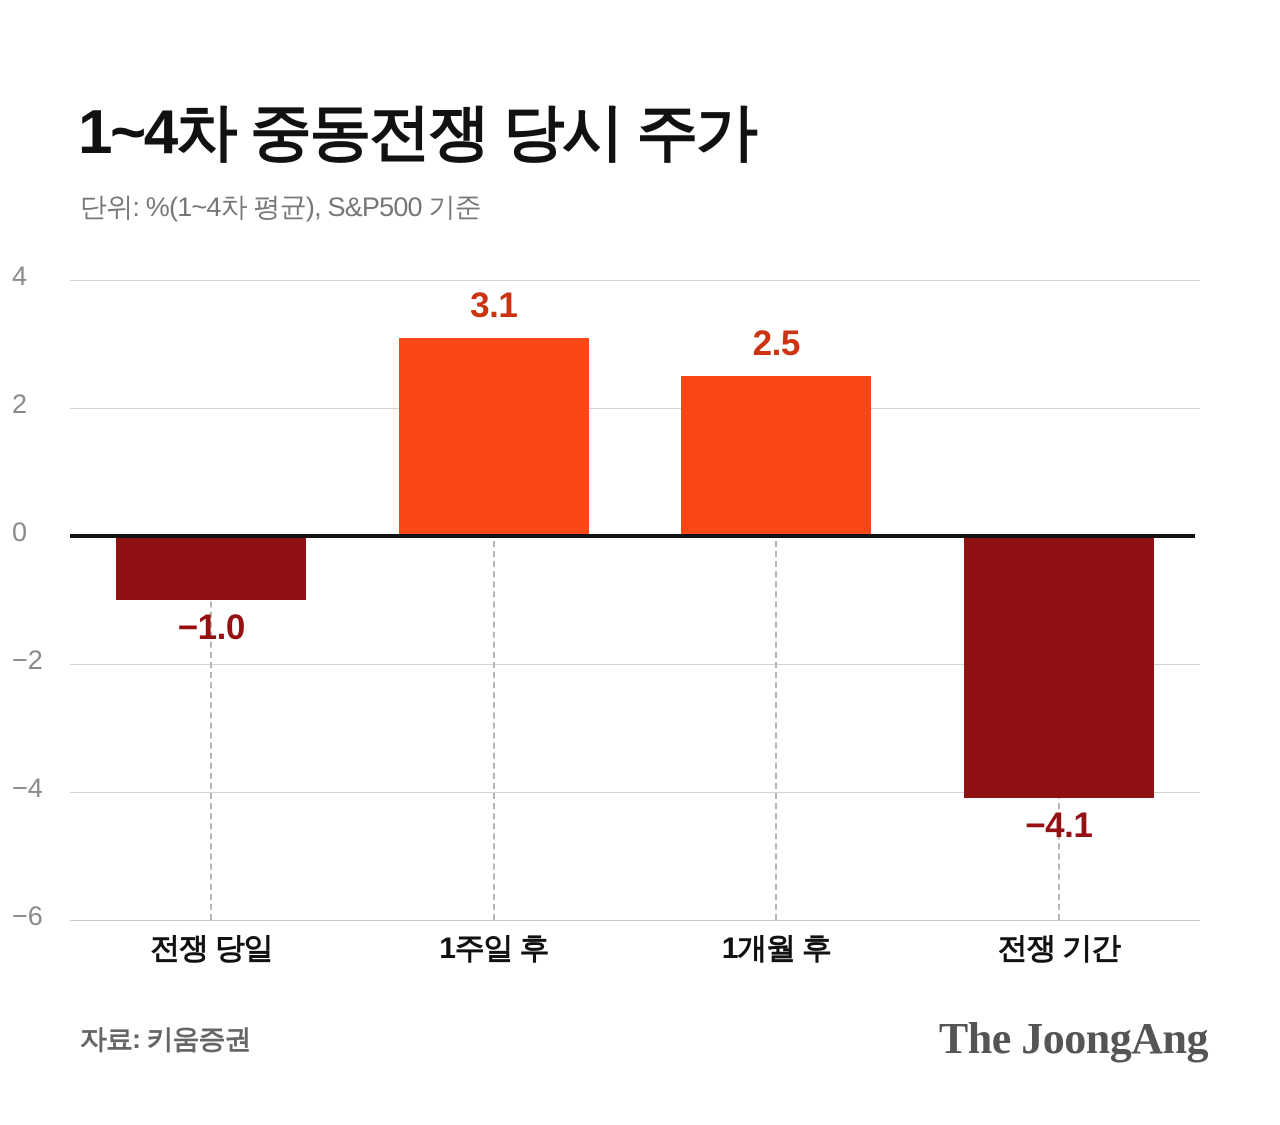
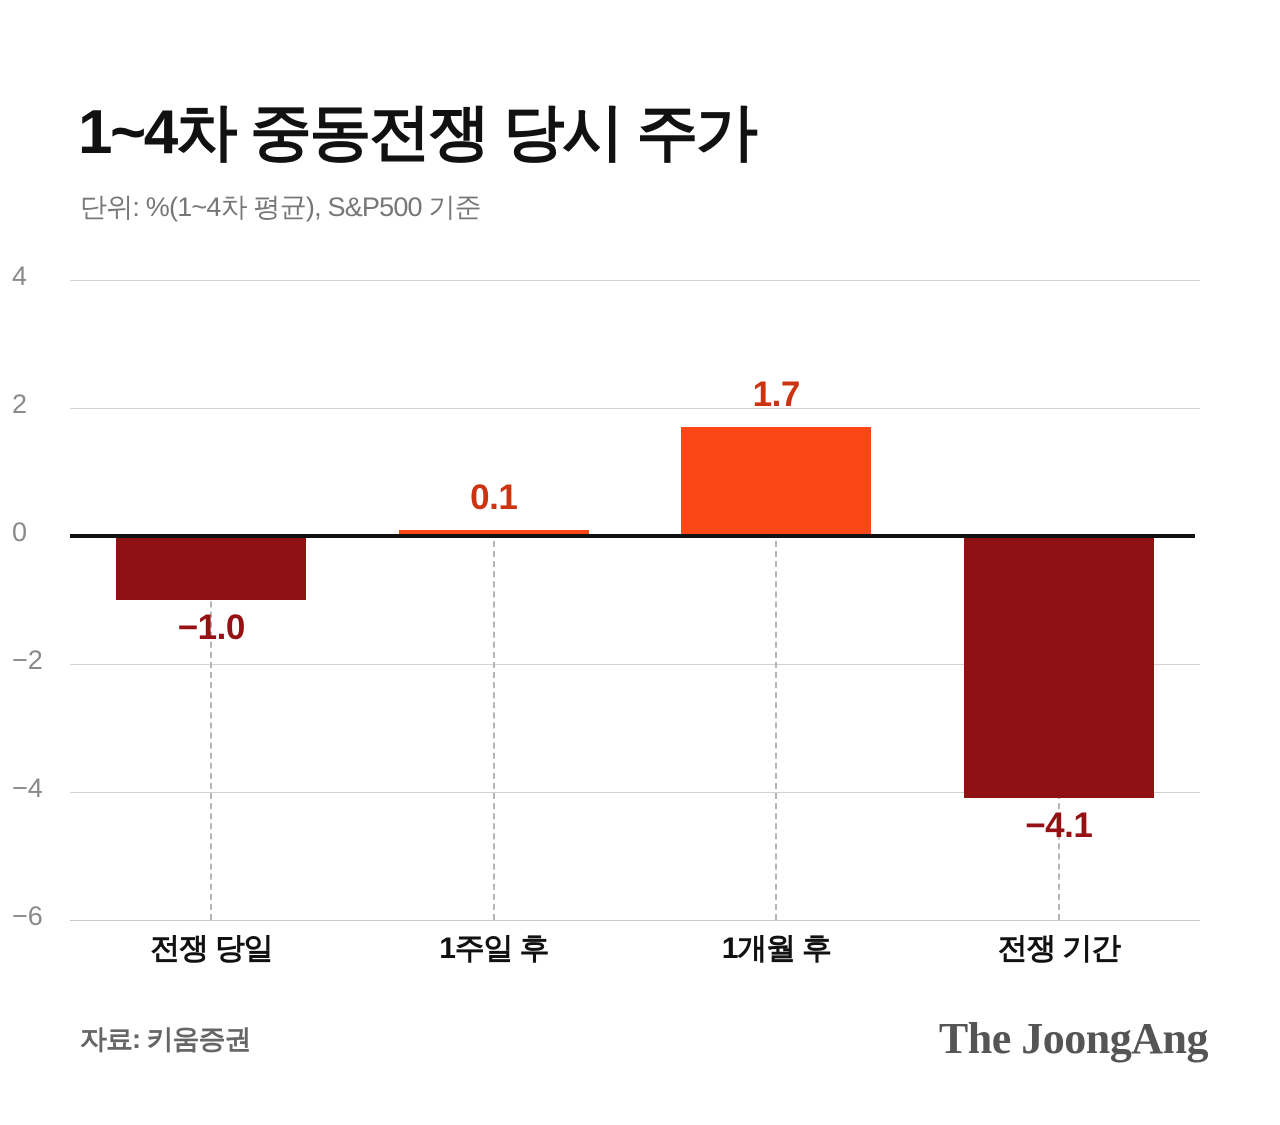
1주일 후: 3.1 -> 0.1
1개월 후: 2.5 -> 1.7
